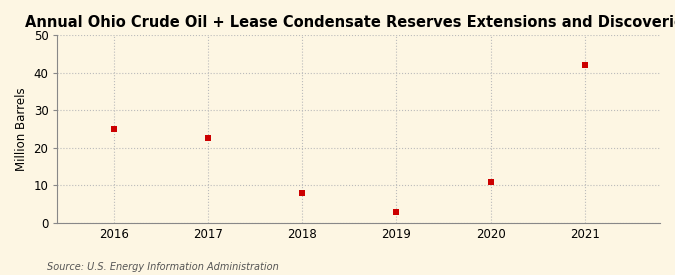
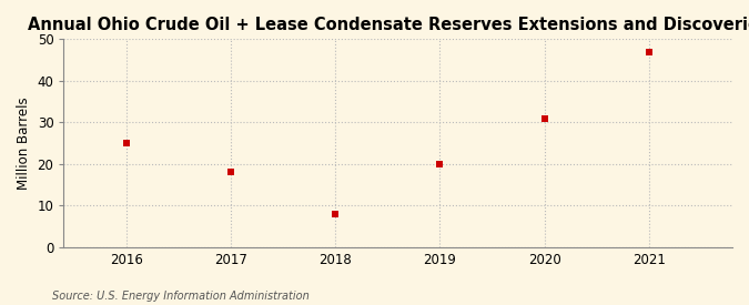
2017: 22.5 -> 18.2
2019: 3.0 -> 20.0
2020: 11.0 -> 30.8
2021: 42.0 -> 47.0
